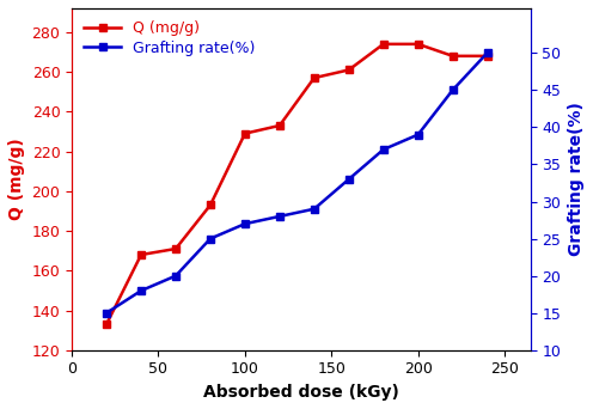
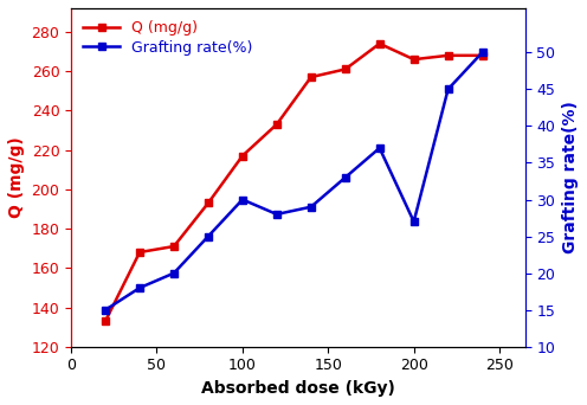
Q (mg/g)/100: 229 -> 217
Grafting rate(%)/100: 27 -> 30
Q (mg/g)/200: 274 -> 266
Grafting rate(%)/200: 39 -> 27
